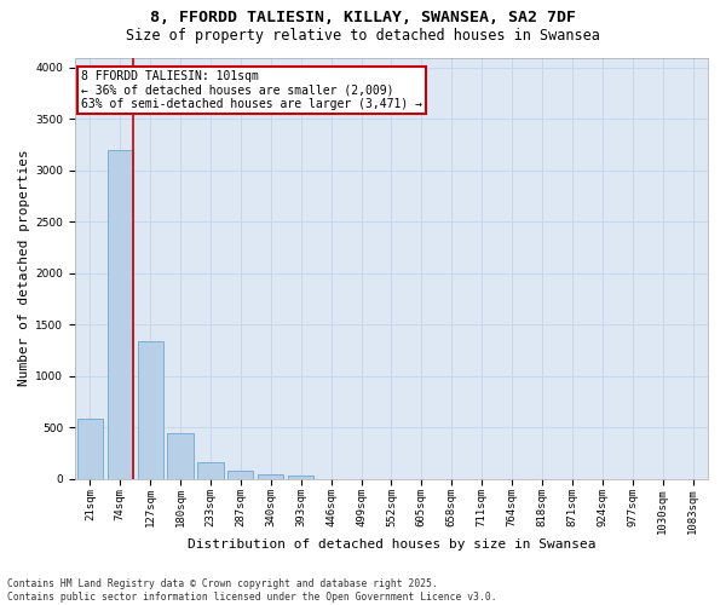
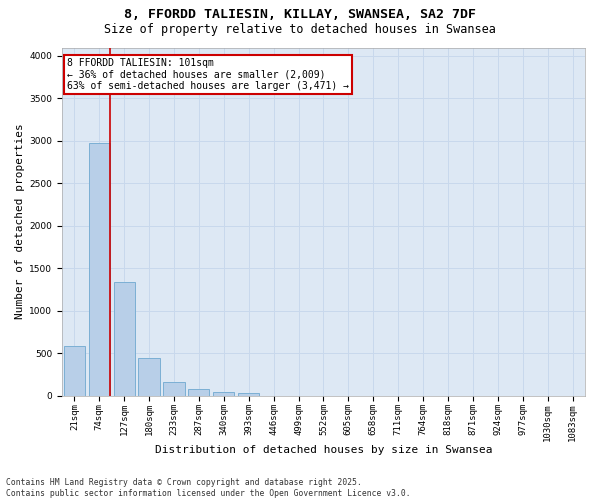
74sqm: 3200 -> 2970
